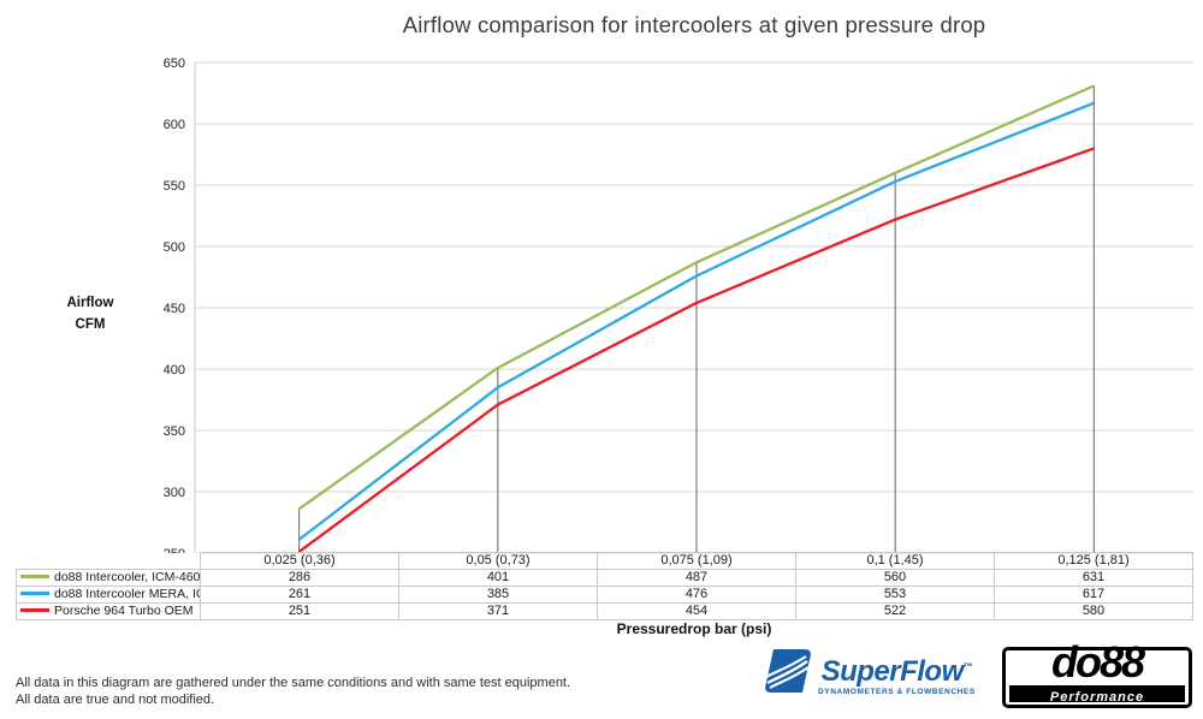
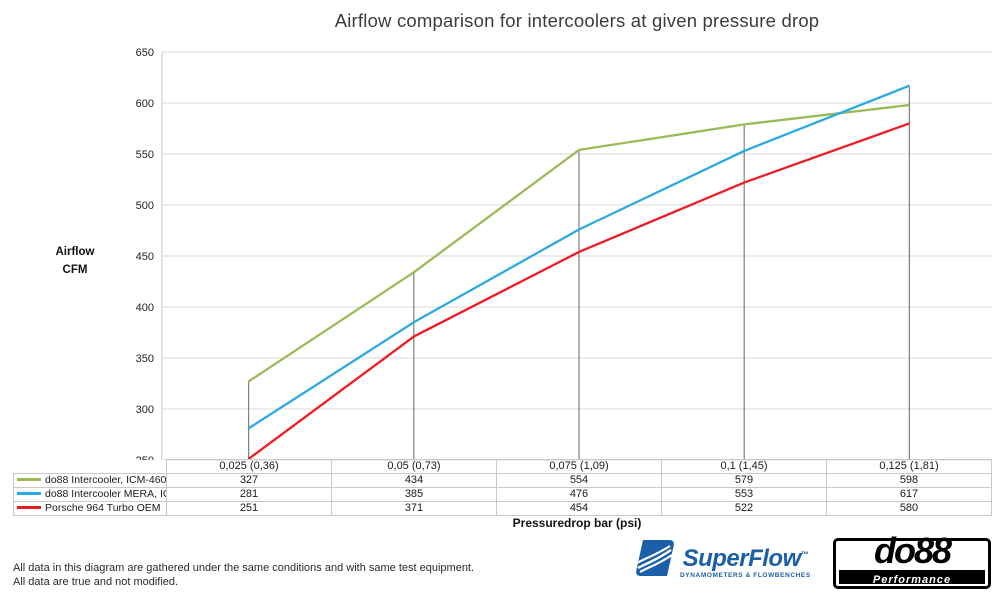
do88 Intercooler, ICM-460-K/0,025 (0,36): 286 -> 327
do88 Intercooler MERA, ICM-460-G/0,025 (0,36): 261 -> 281
do88 Intercooler, ICM-460-K/0,05 (0,73): 401 -> 434
do88 Intercooler, ICM-460-K/0,075 (1,09): 487 -> 554
do88 Intercooler, ICM-460-K/0,1 (1,45): 560 -> 579
do88 Intercooler, ICM-460-K/0,125 (1,81): 631 -> 598
